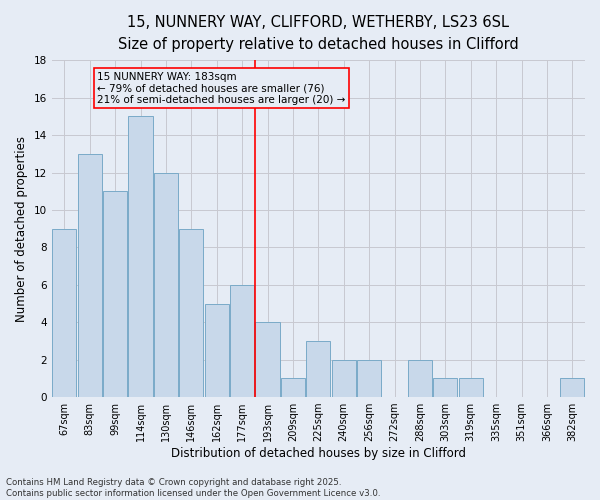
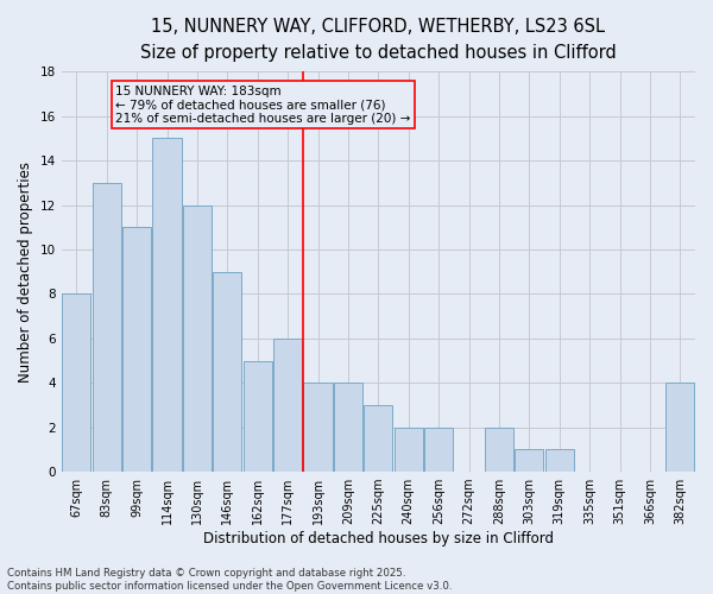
67sqm: 9 -> 8
209sqm: 1 -> 4
382sqm: 1 -> 4
